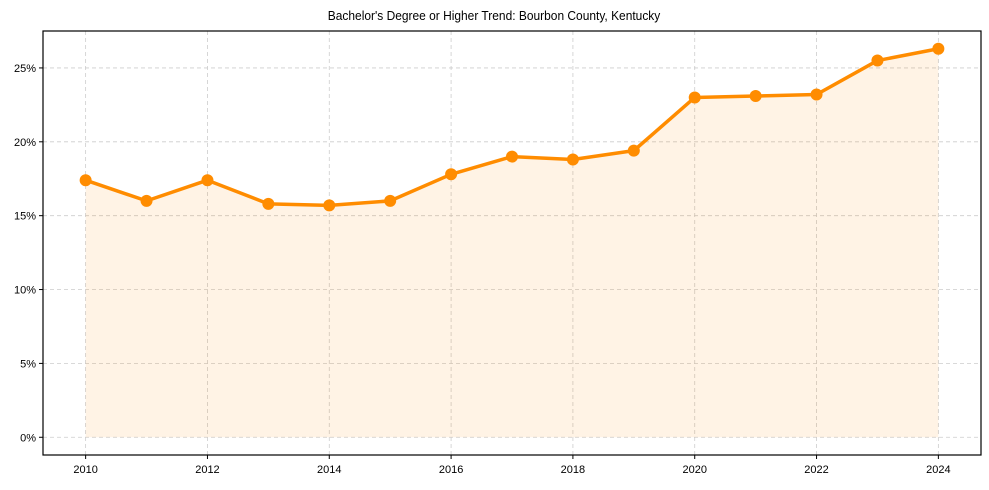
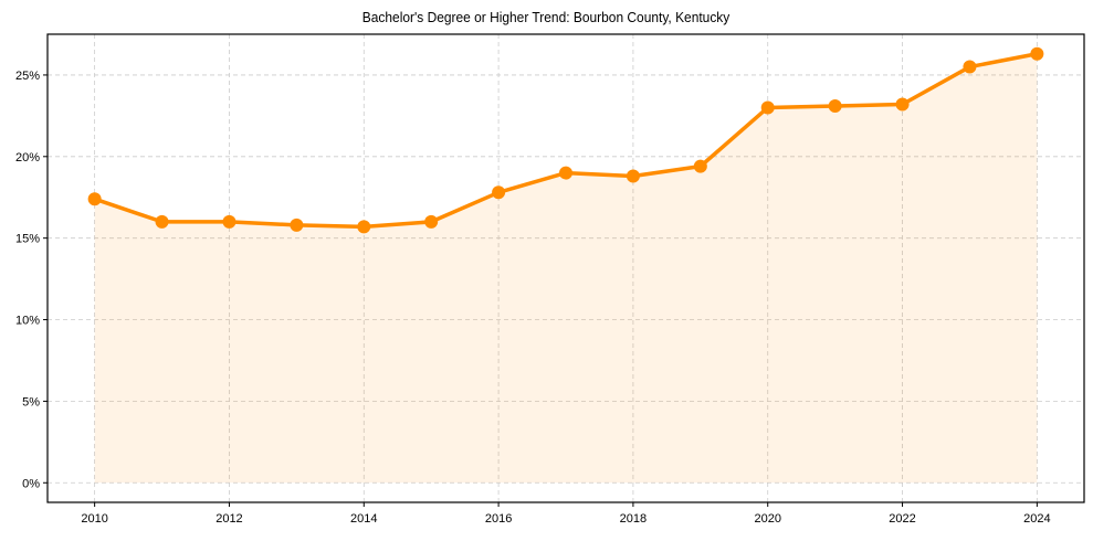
2012: 17.4% -> 16.0%
